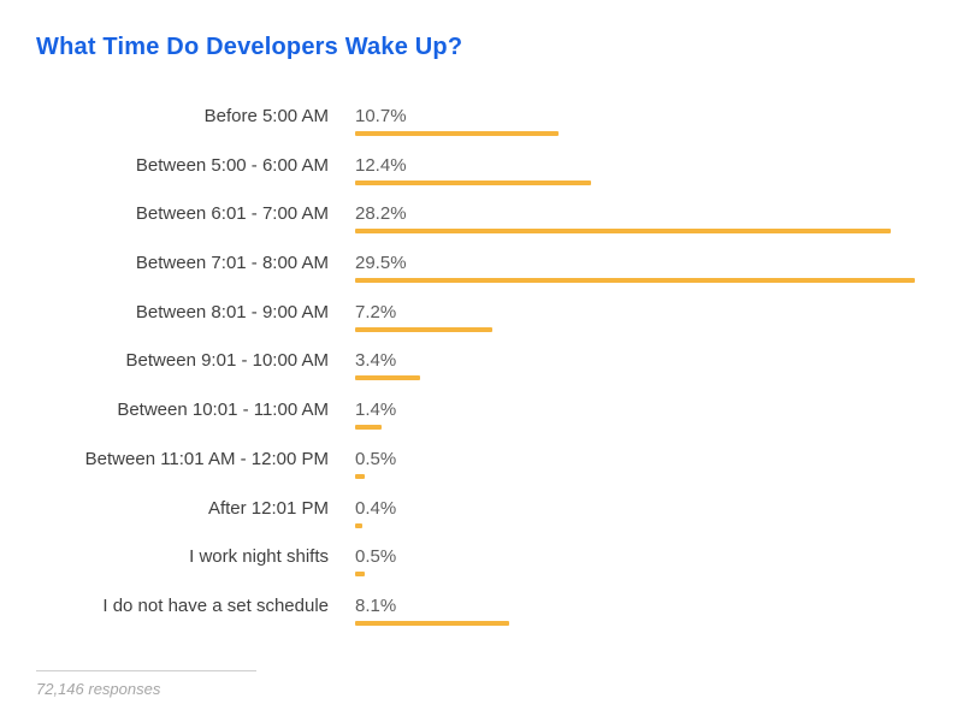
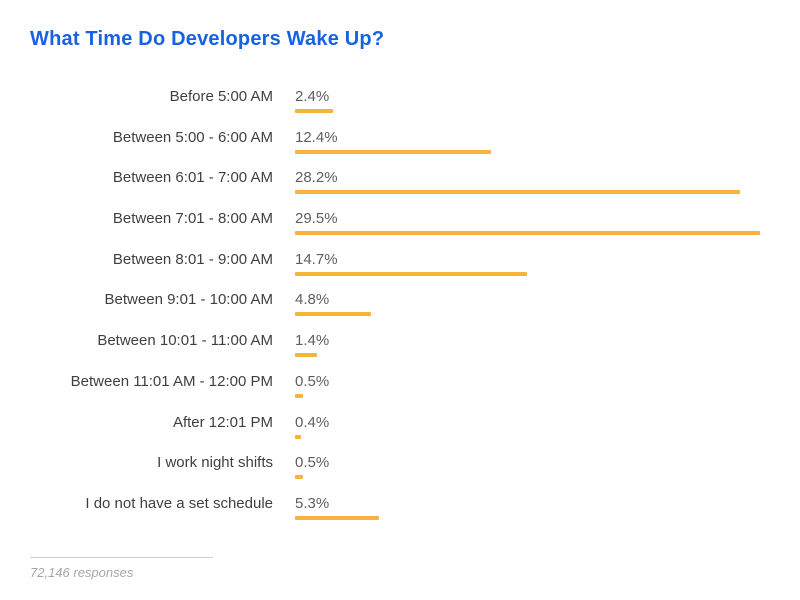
Before 5:00 AM: 10.7% -> 2.4%
Between 8:01 - 9:00 AM: 7.2% -> 14.7%
Between 9:01 - 10:00 AM: 3.4% -> 4.8%
I do not have a set schedule: 8.1% -> 5.3%
